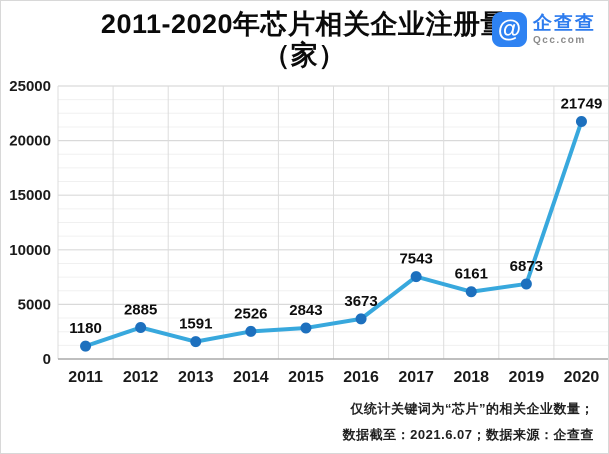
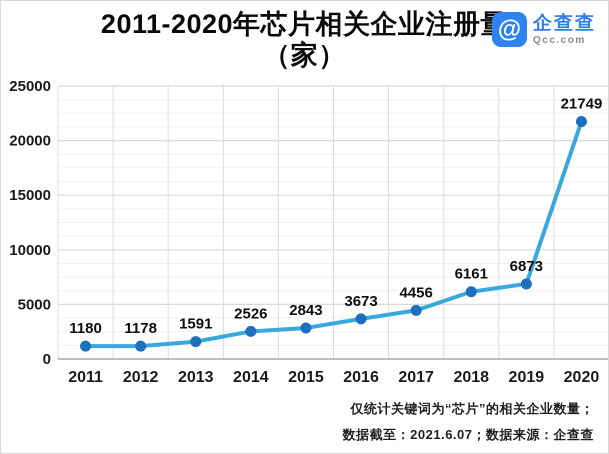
2012: 2885 -> 1178
2017: 7543 -> 4456
